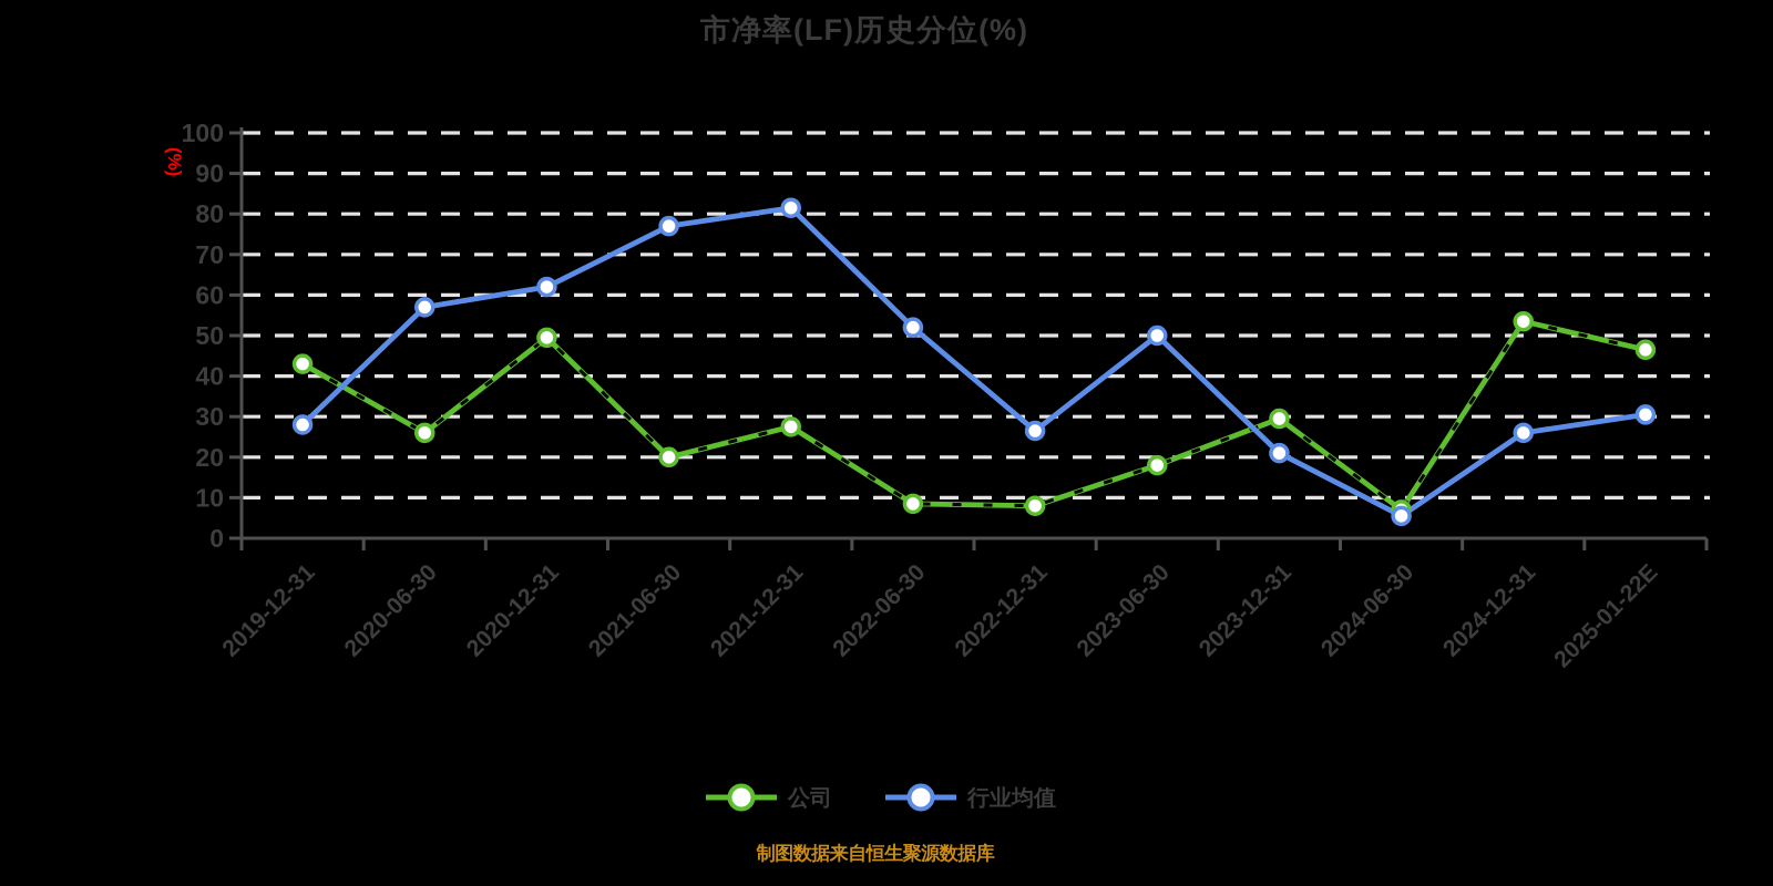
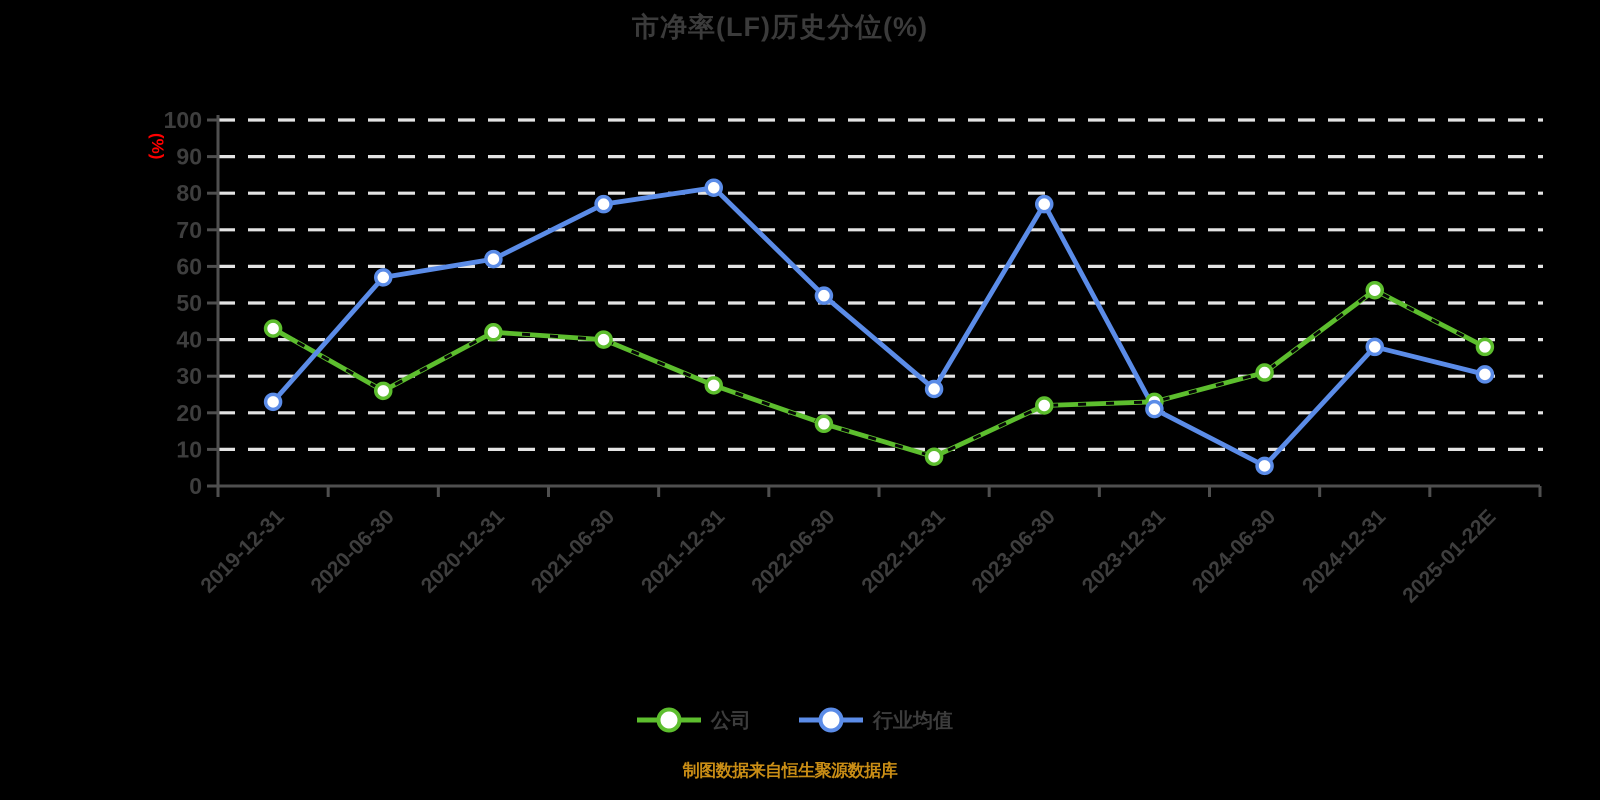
行业均值/2019-12-31: 28 -> 23
公司/2020-12-31: 50 -> 42
公司/2021-06-30: 20 -> 40
公司/2022-06-30: 8 -> 17
公司/2023-06-30: 18 -> 22
行业均值/2023-06-30: 50 -> 77
公司/2023-12-31: 30 -> 23
公司/2024-06-30: 7 -> 31
行业均值/2024-12-31: 26 -> 38
公司/2025-01-22E: 46 -> 38
